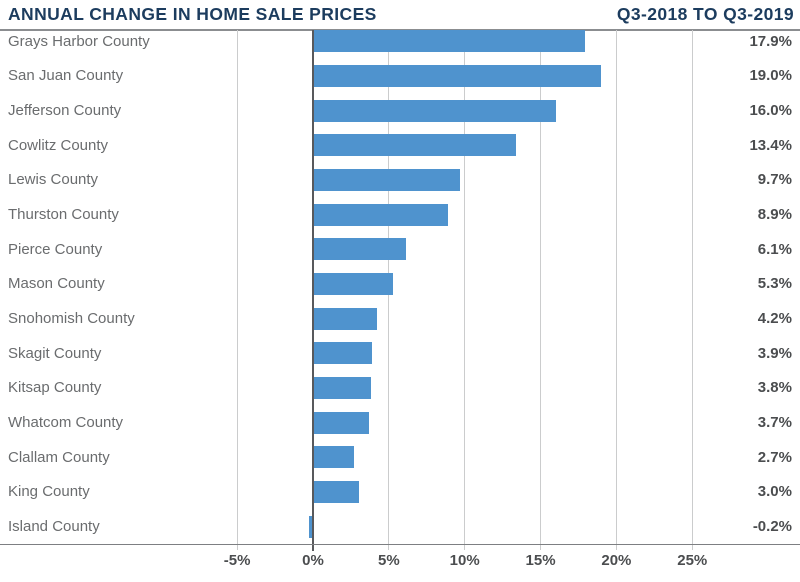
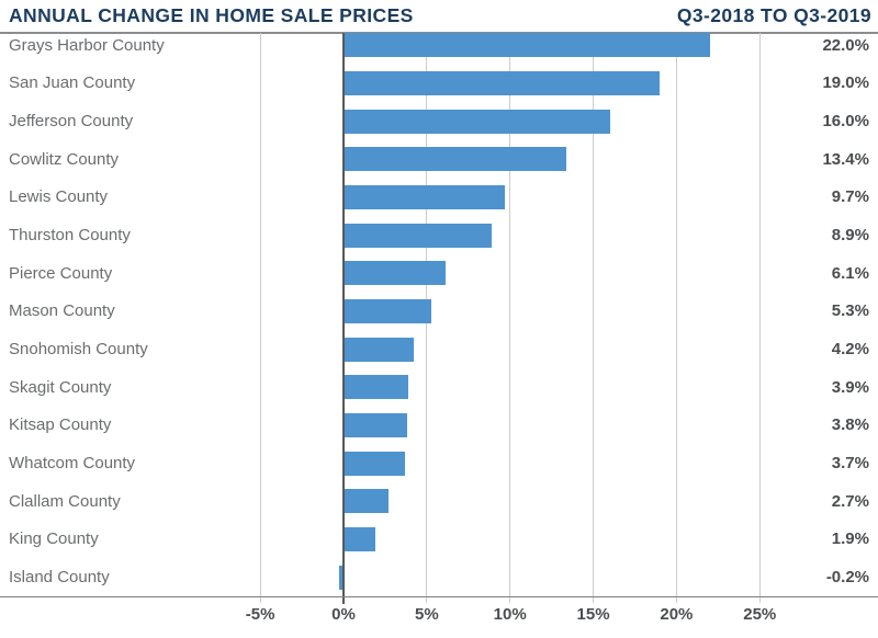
Grays Harbor County: 17.9% -> 22.0%
King County: 3.0% -> 1.9%
